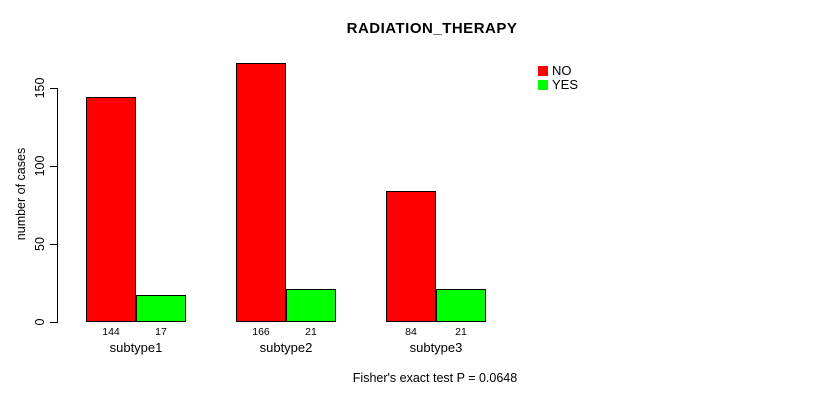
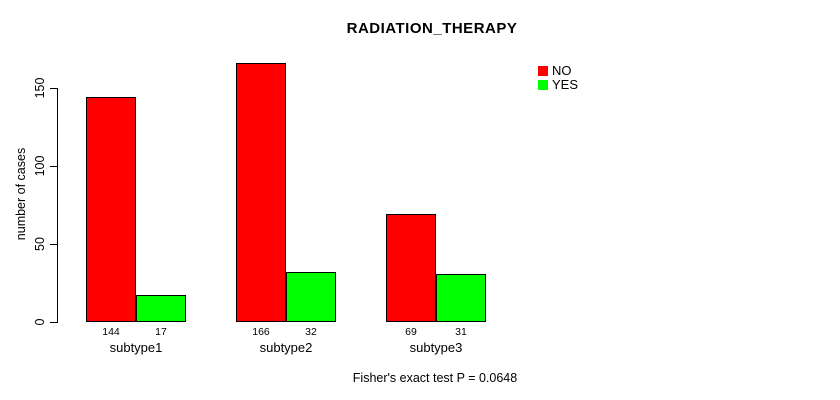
YES/subtype2: 21 -> 32
NO/subtype3: 84 -> 69
YES/subtype3: 21 -> 31
